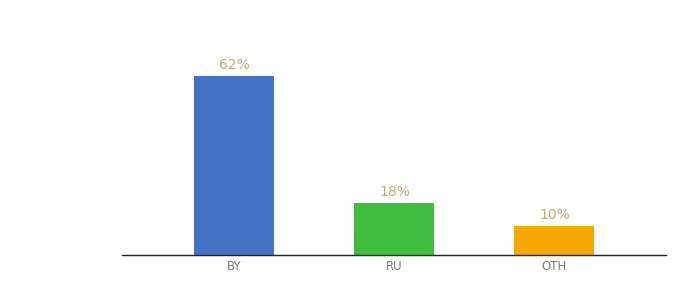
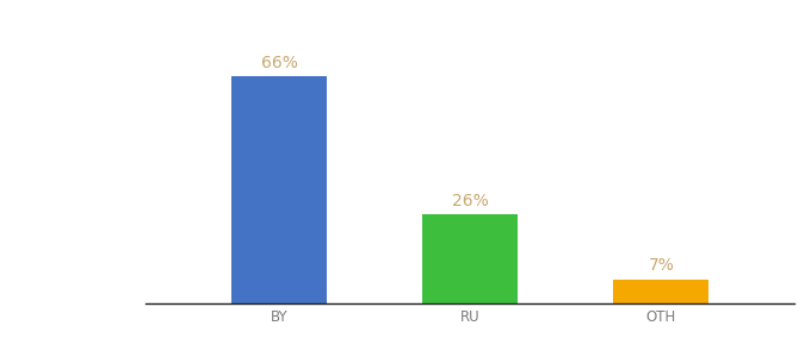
BY: 62% -> 66%
RU: 18% -> 26%
OTH: 10% -> 7%
